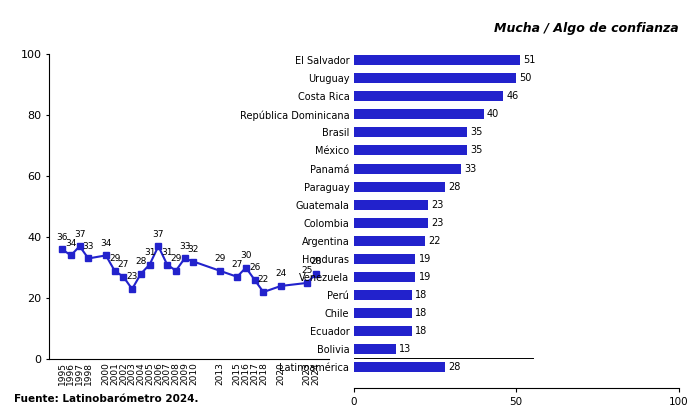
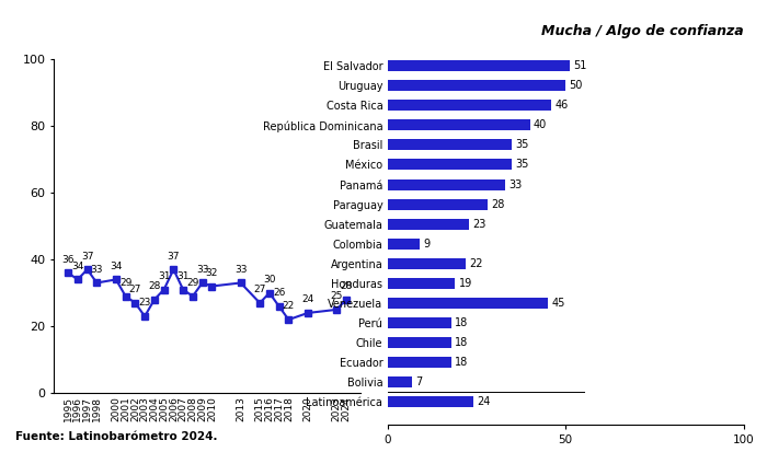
Mucha / Algo de confianza/Colombia: 23 -> 9
Mucha / Algo de confianza/Venezuela: 19 -> 45
Mucha / Algo de confianza/Bolivia: 13 -> 7
Mucha / Algo de confianza/Latinoamérica: 28 -> 24
2013: 29 -> 33
